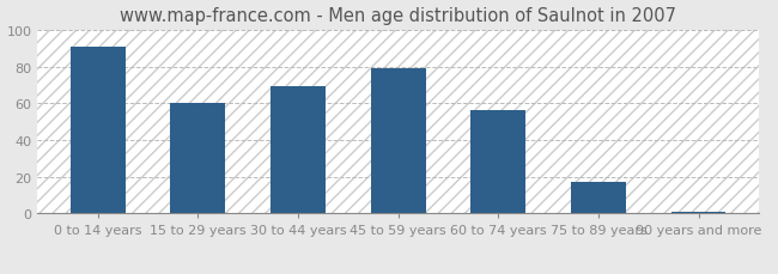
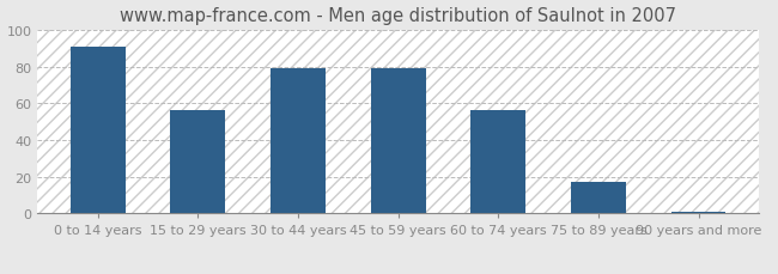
15 to 29 years: 60 -> 56
30 to 44 years: 69 -> 79
